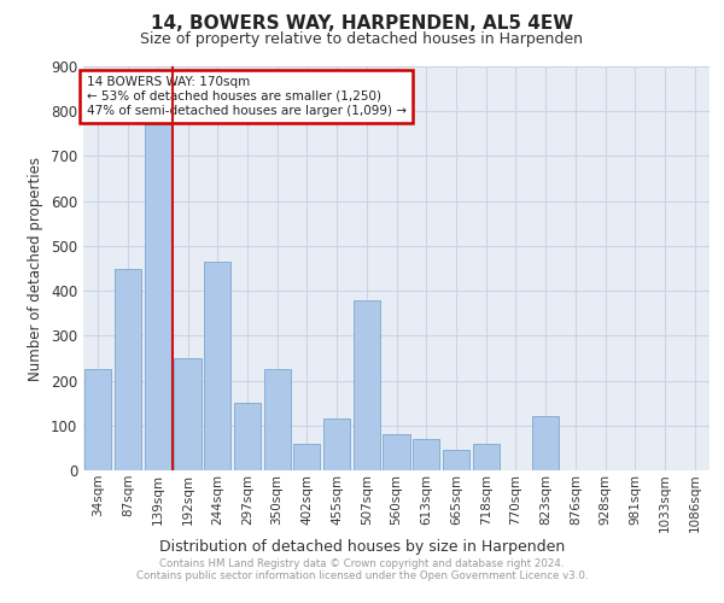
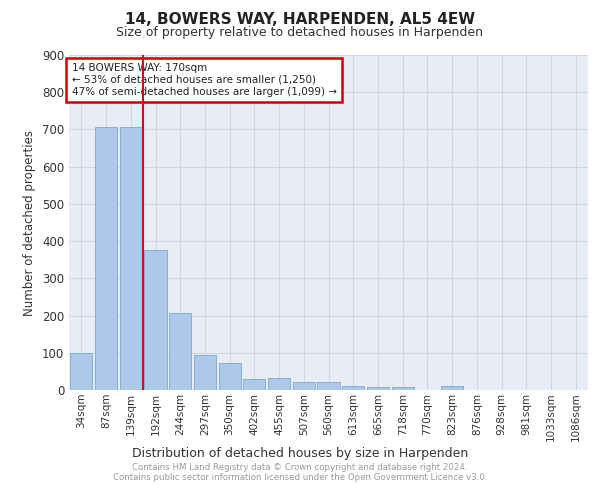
34sqm: 225 -> 100
87sqm: 450 -> 707
139sqm: 770 -> 707
192sqm: 250 -> 375
244sqm: 465 -> 207
297sqm: 150 -> 95
350sqm: 225 -> 72
402sqm: 60 -> 30
455sqm: 115 -> 32
507sqm: 380 -> 22
560sqm: 80 -> 22
613sqm: 70 -> 10
665sqm: 45 -> 8
718sqm: 60 -> 8
823sqm: 120 -> 10
